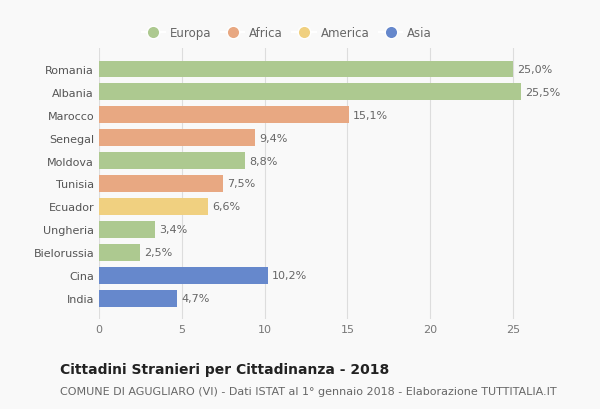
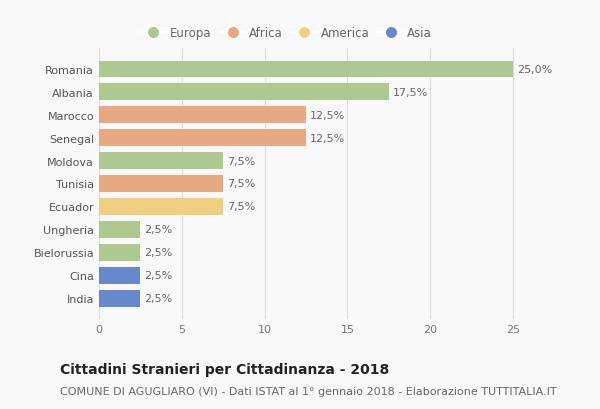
Albania: 25,5% -> 17,5%
Marocco: 15,1% -> 12,5%
Senegal: 9,4% -> 12,5%
Moldova: 8,8% -> 7,5%
Ecuador: 6,6% -> 7,5%
Ungheria: 3,4% -> 2,5%
Cina: 10,2% -> 2,5%
India: 4,7% -> 2,5%
